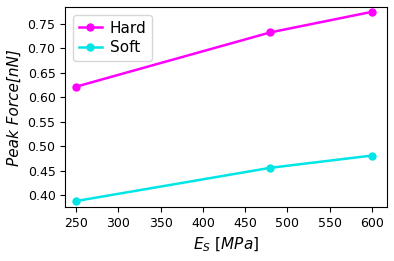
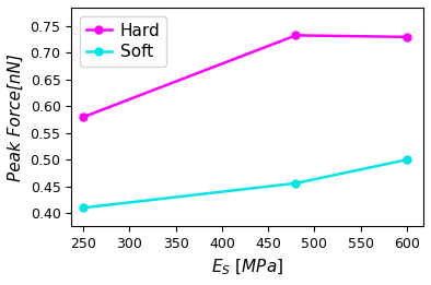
Hard/250: 0.622 -> 0.580
Soft/250: 0.388 -> 0.410
Hard/600: 0.775 -> 0.730
Soft/600: 0.481 -> 0.500
